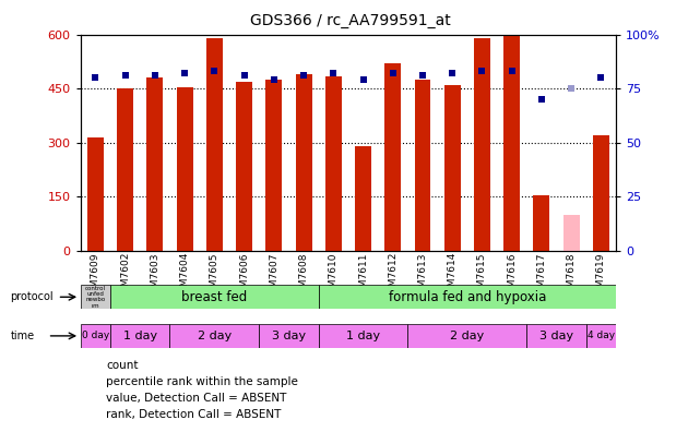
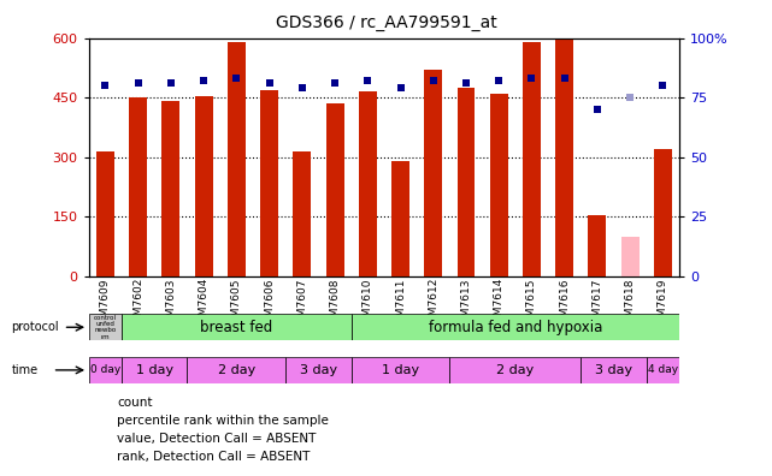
GSM7603: 480 -> 440
GSM7607: 475 -> 315
GSM7608: 490 -> 435
GSM7610: 485 -> 465
